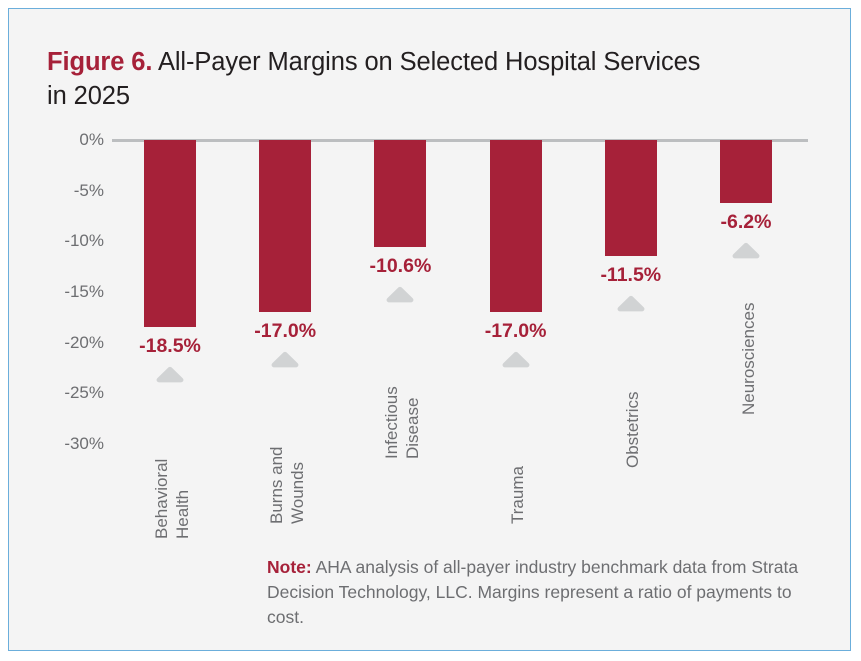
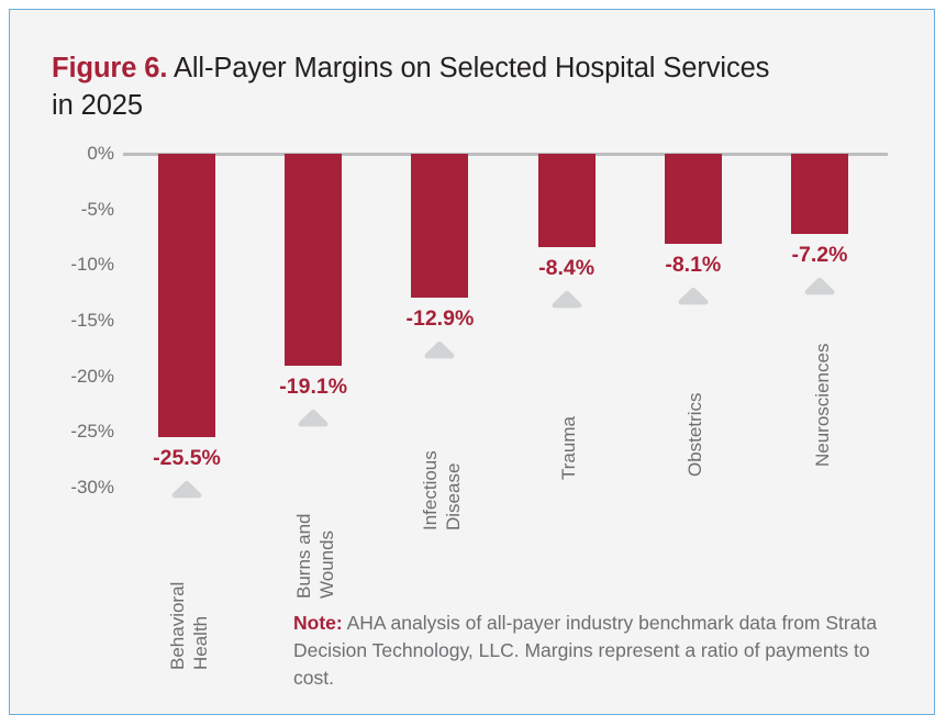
Behavioral Health: -18.5% -> -25.5%
Burns and Wounds: -17.0% -> -19.1%
Infectious Disease: -10.6% -> -12.9%
Trauma: -17.0% -> -8.4%
Obstetrics: -11.5% -> -8.1%
Neurosciences: -6.2% -> -7.2%
